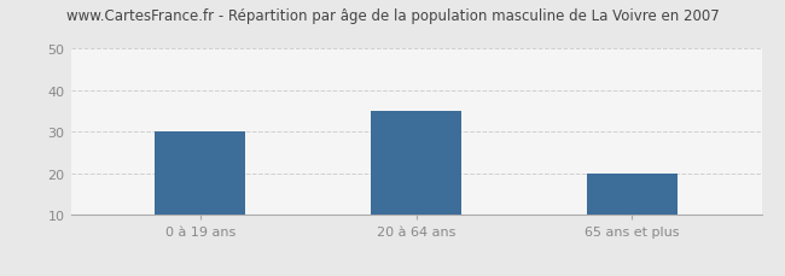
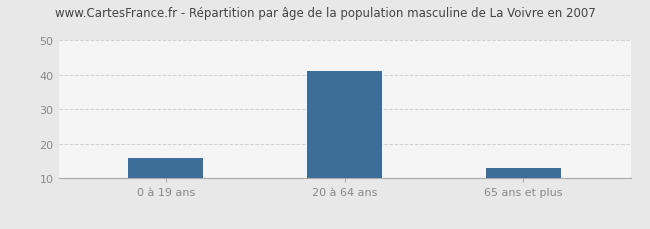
0 à 19 ans: 30 -> 16
20 à 64 ans: 35 -> 41
65 ans et plus: 20 -> 13
